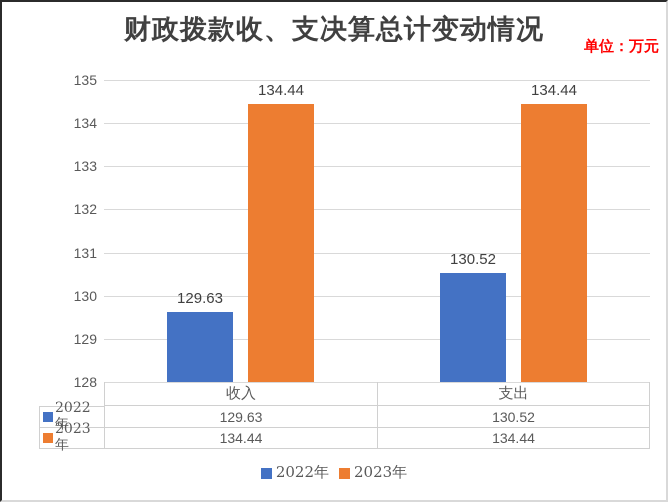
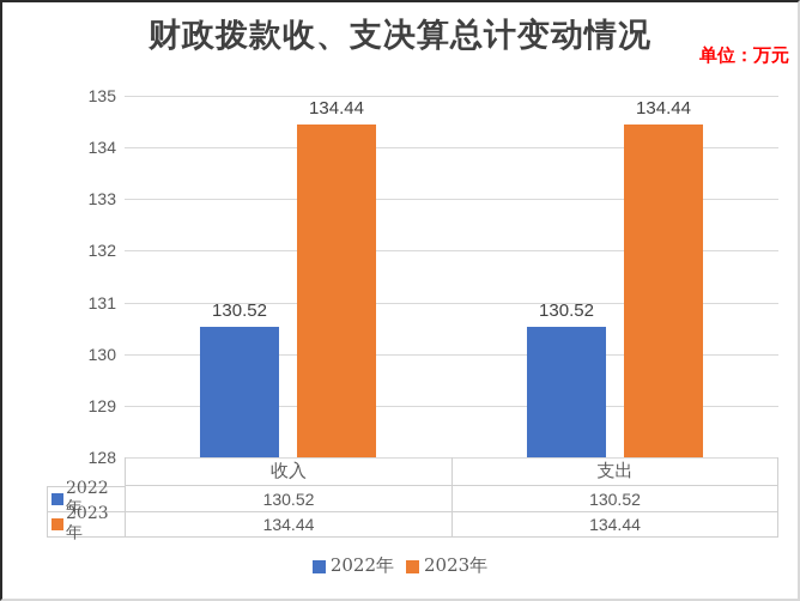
2022年/收入: 129.63 -> 130.52
